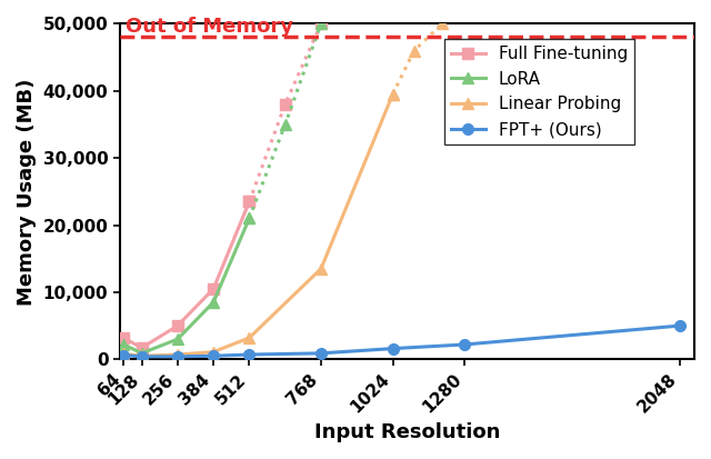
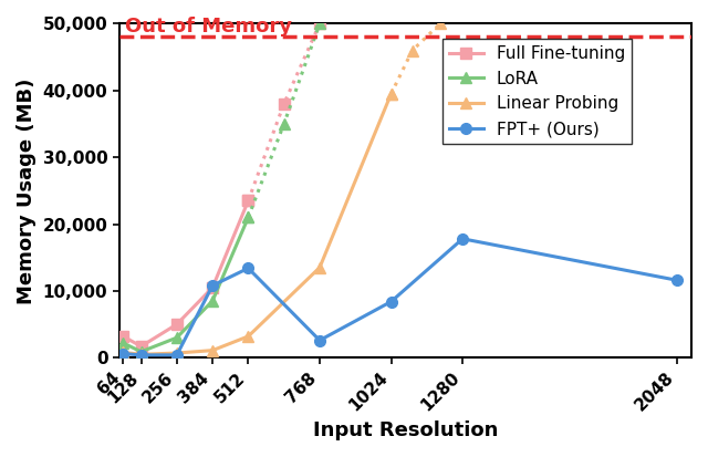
FPT+ (Ours)/384: 500 -> 10,800
FPT+ (Ours)/512: 700 -> 13,400
FPT+ (Ours)/768: 900 -> 2,600
FPT+ (Ours)/1024: 1,600 -> 8,400
FPT+ (Ours)/1280: 2,200 -> 17,800
FPT+ (Ours)/2048: 5,000 -> 11,600
